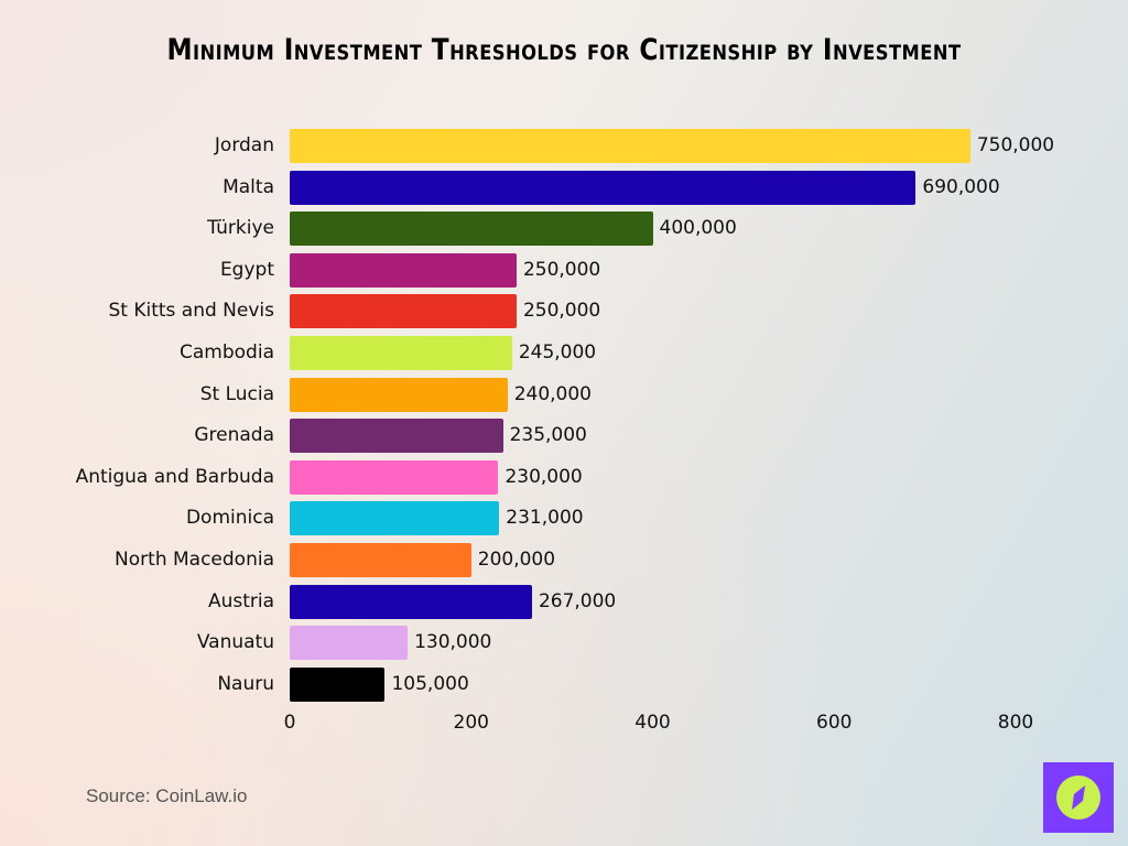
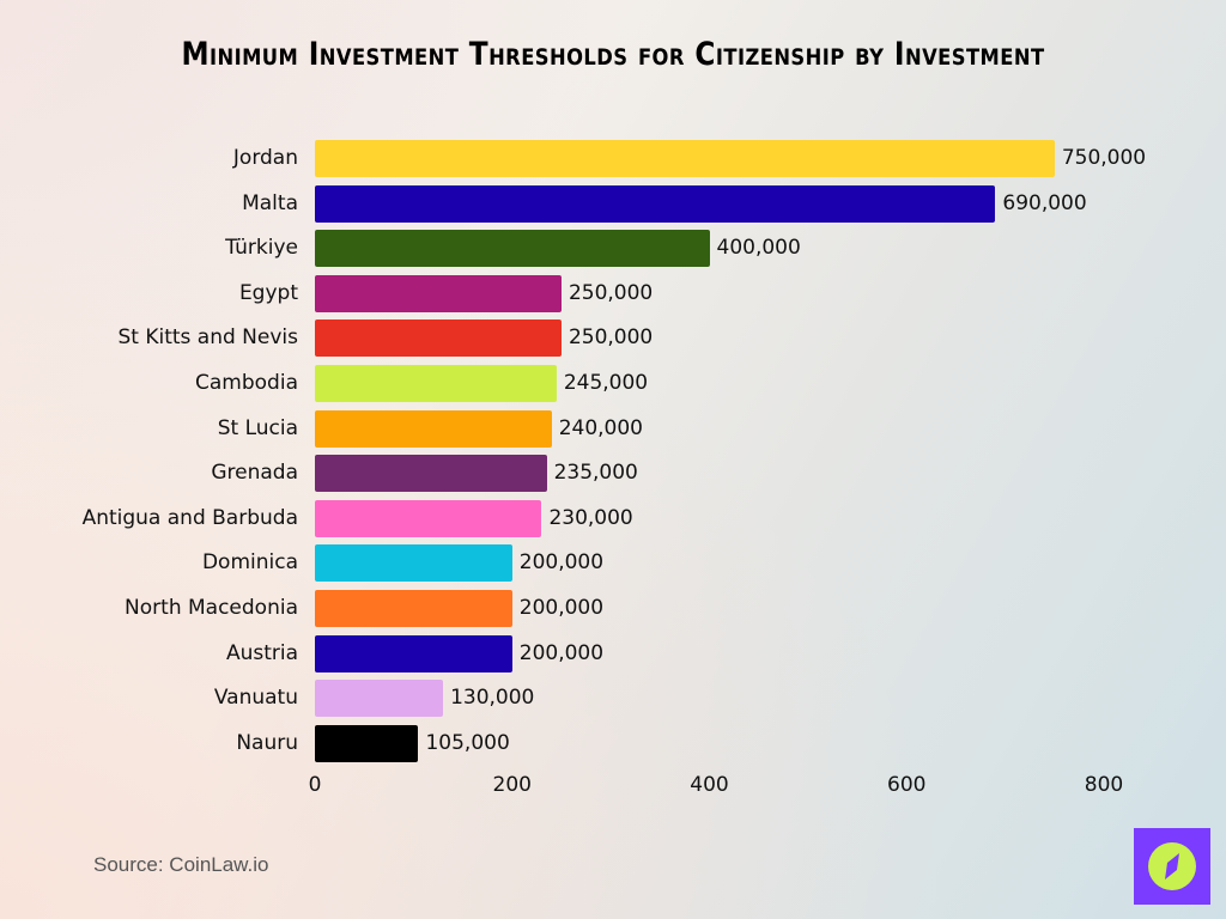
Dominica: 231,000 -> 200,000
Austria: 267,000 -> 200,000
